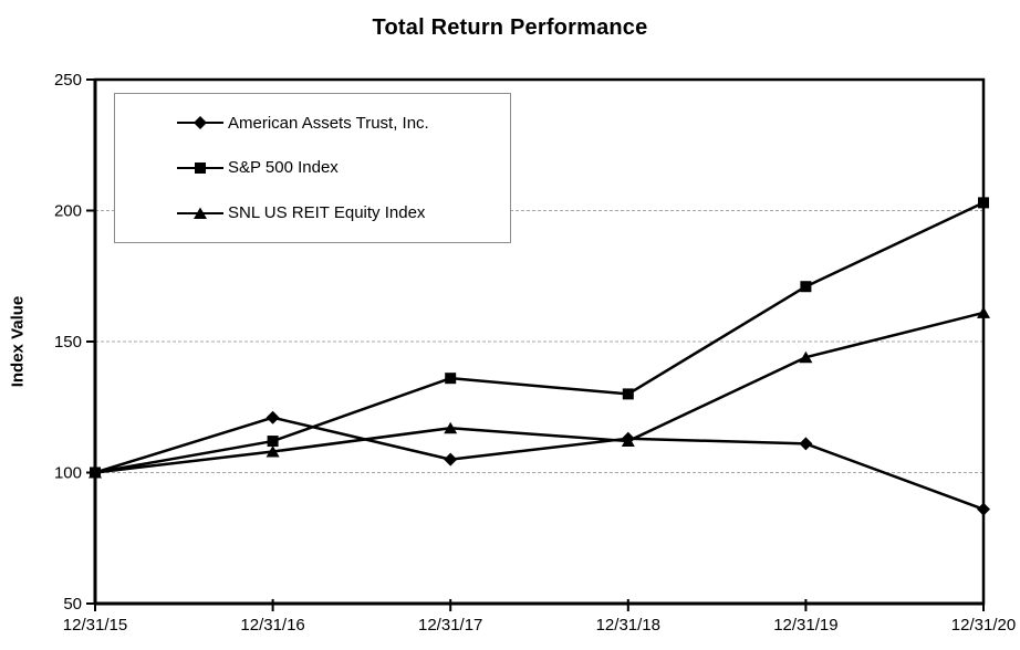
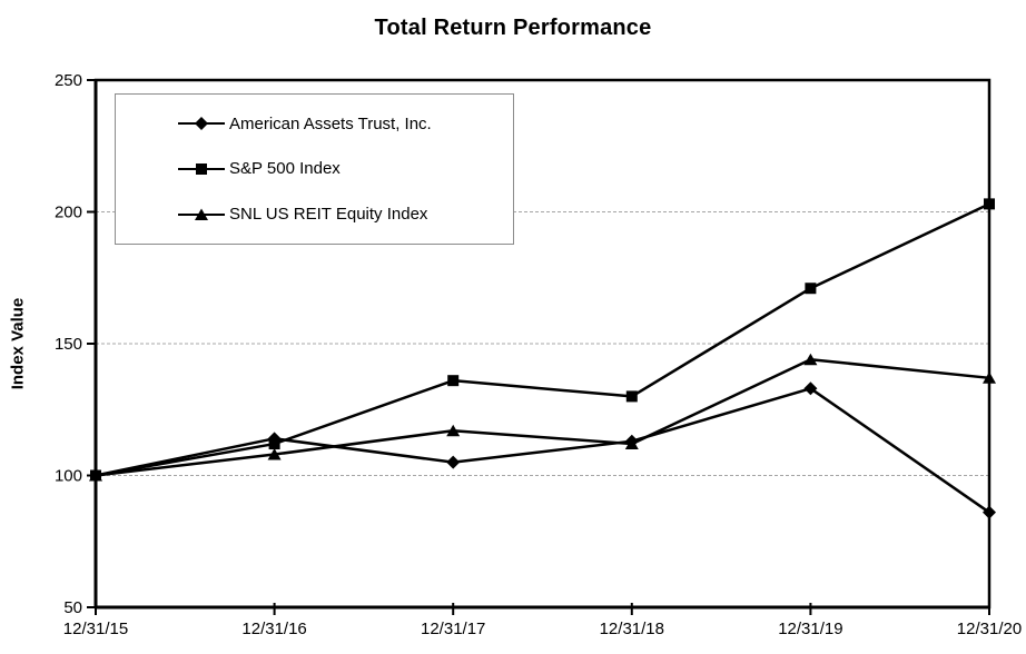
American Assets Trust, Inc./12/31/16: 121 -> 114
American Assets Trust, Inc./12/31/19: 111 -> 133
SNL US REIT Equity Index/12/31/20: 161 -> 137
